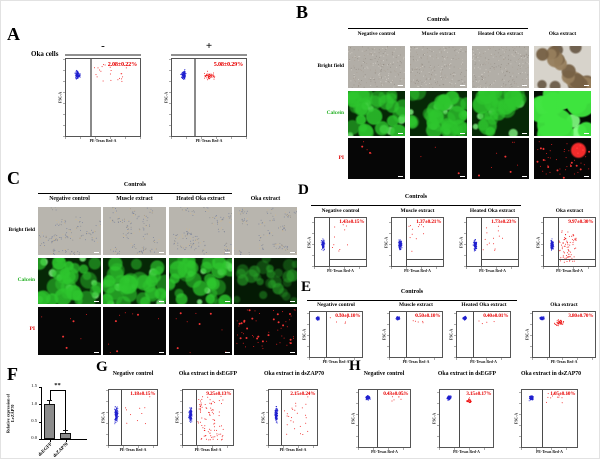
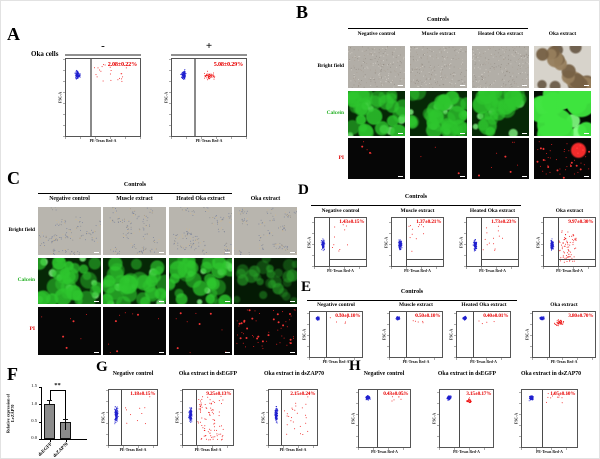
dsZAP70: 0.2 -> 0.5
